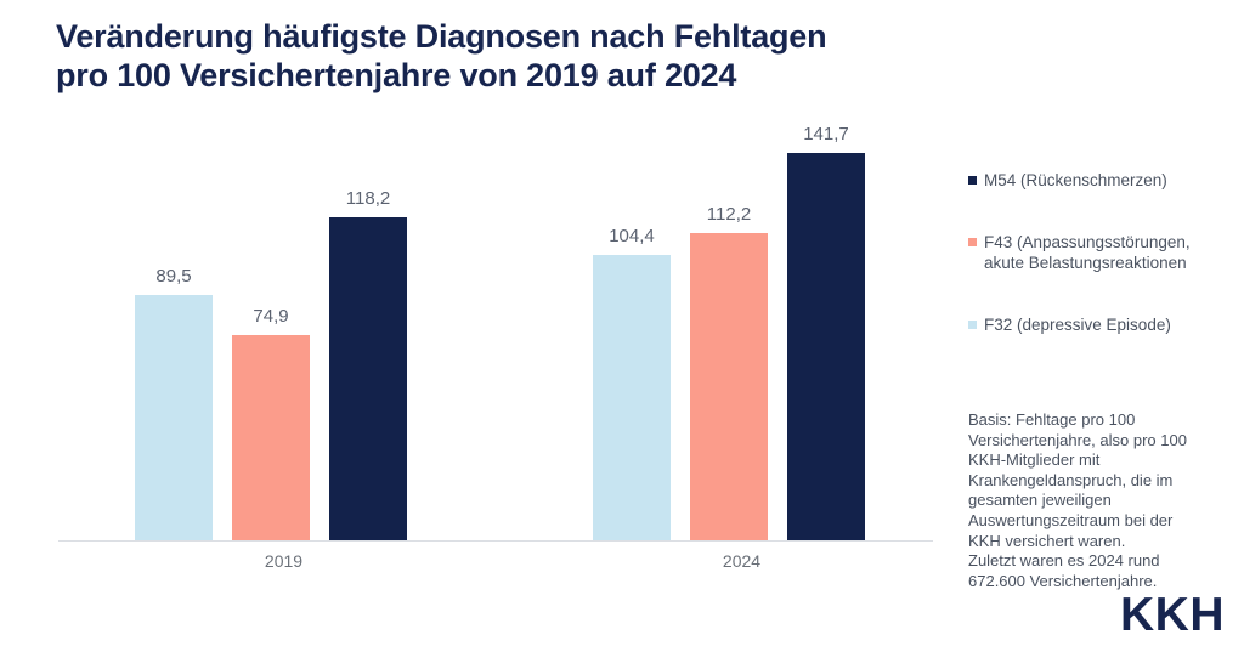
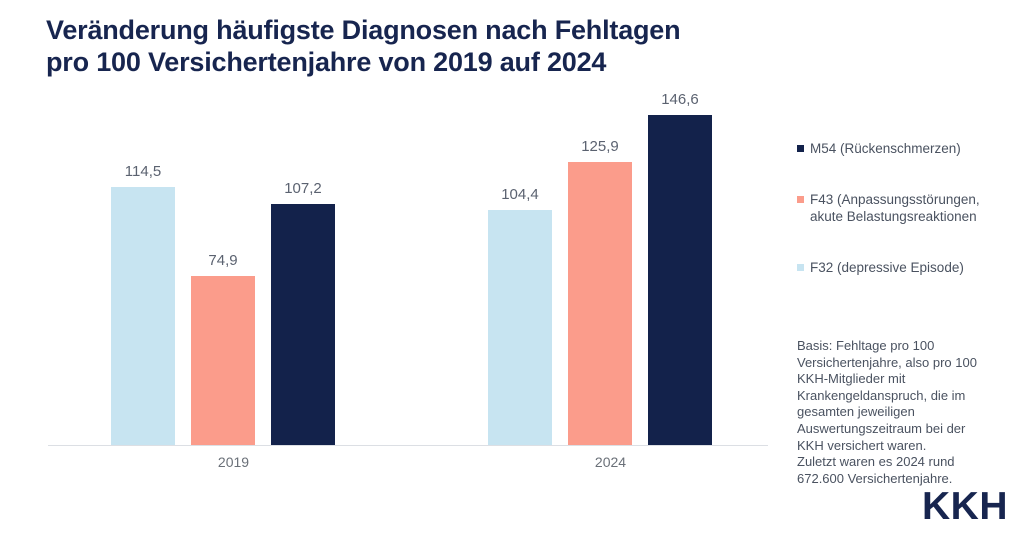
F32 (depressive Episode)/2019: 89,5 -> 114,5
M54 (Rückenschmerzen)/2019: 118,2 -> 107,2
F43 (Anpassungsstörungen, akute Belastungsreaktionen/2024: 112,2 -> 125,9
M54 (Rückenschmerzen)/2024: 141,7 -> 146,6
